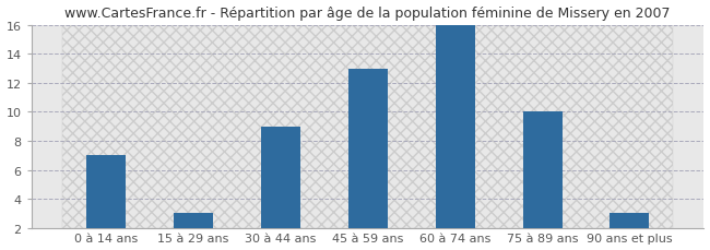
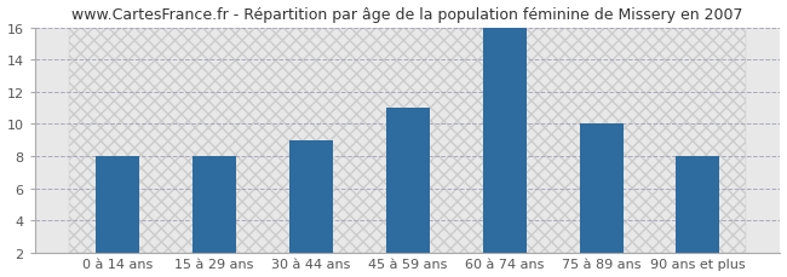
0 à 14 ans: 7 -> 8
15 à 29 ans: 3 -> 8
45 à 59 ans: 13 -> 11
90 ans et plus: 3 -> 8
